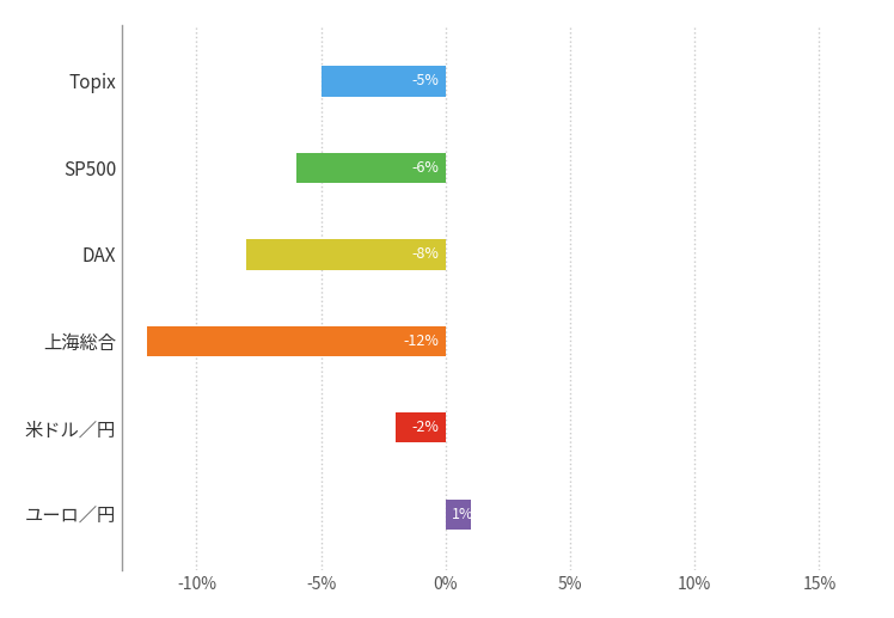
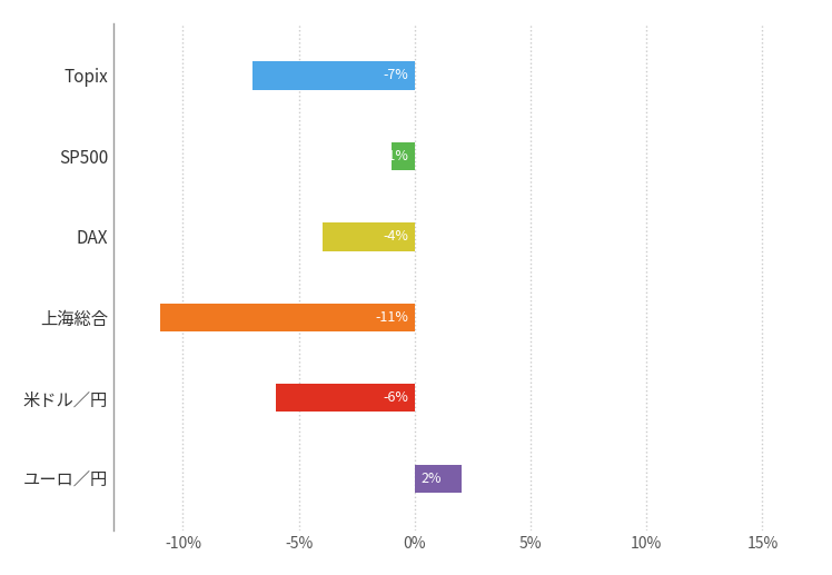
Topix: -5% -> -7%
SP500: -6% -> -1%
DAX: -8% -> -4%
上海総合: -12% -> -11%
米ドル／円: -2% -> -6%
ユーロ／円: 1% -> 2%
